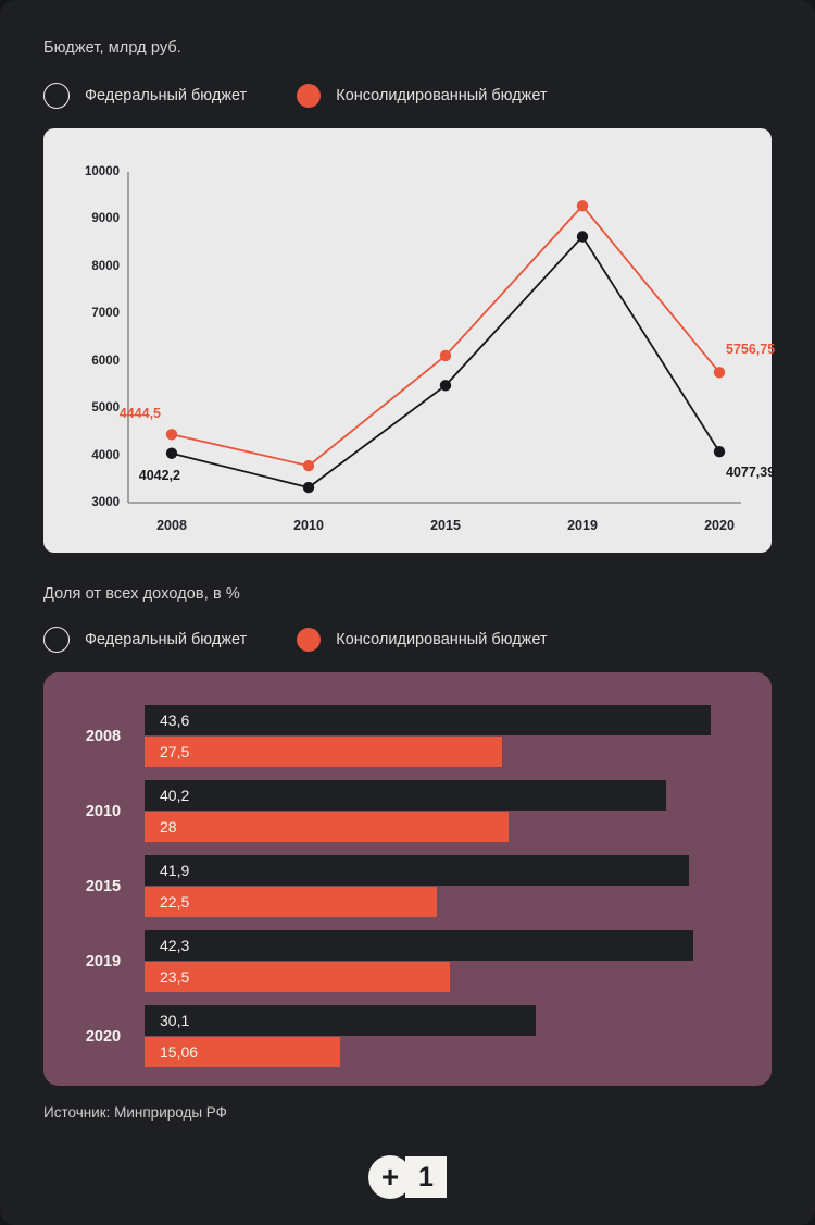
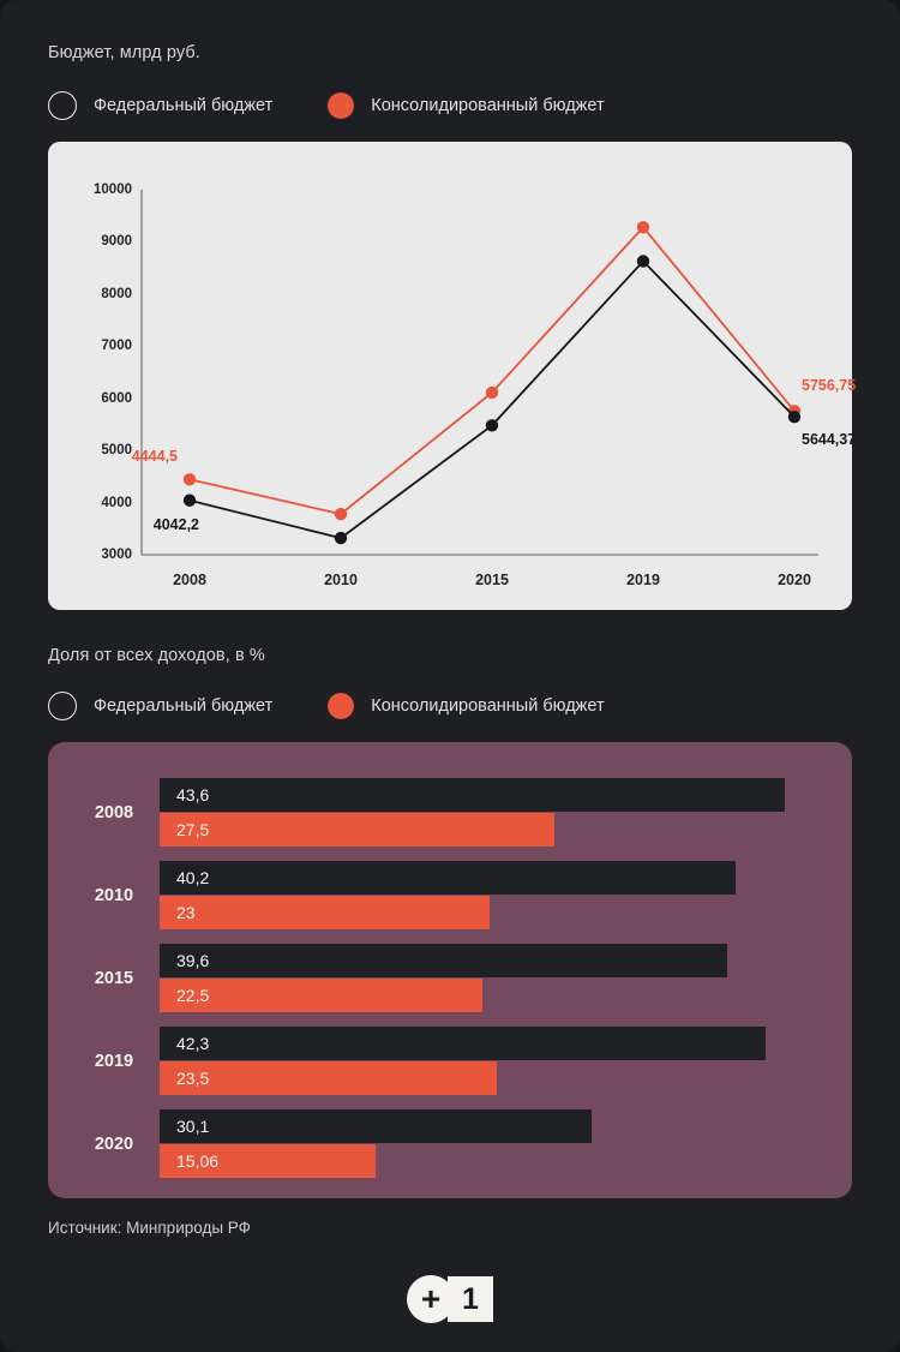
Бюджет, млрд руб./Федеральный бюджет/2020: 4077,39 -> 5644,37
Доля от всех доходов, в %/Консолидированный бюджет/2010: 28 -> 23
Доля от всех доходов, в %/Федеральный бюджет/2015: 41,9 -> 39,6
